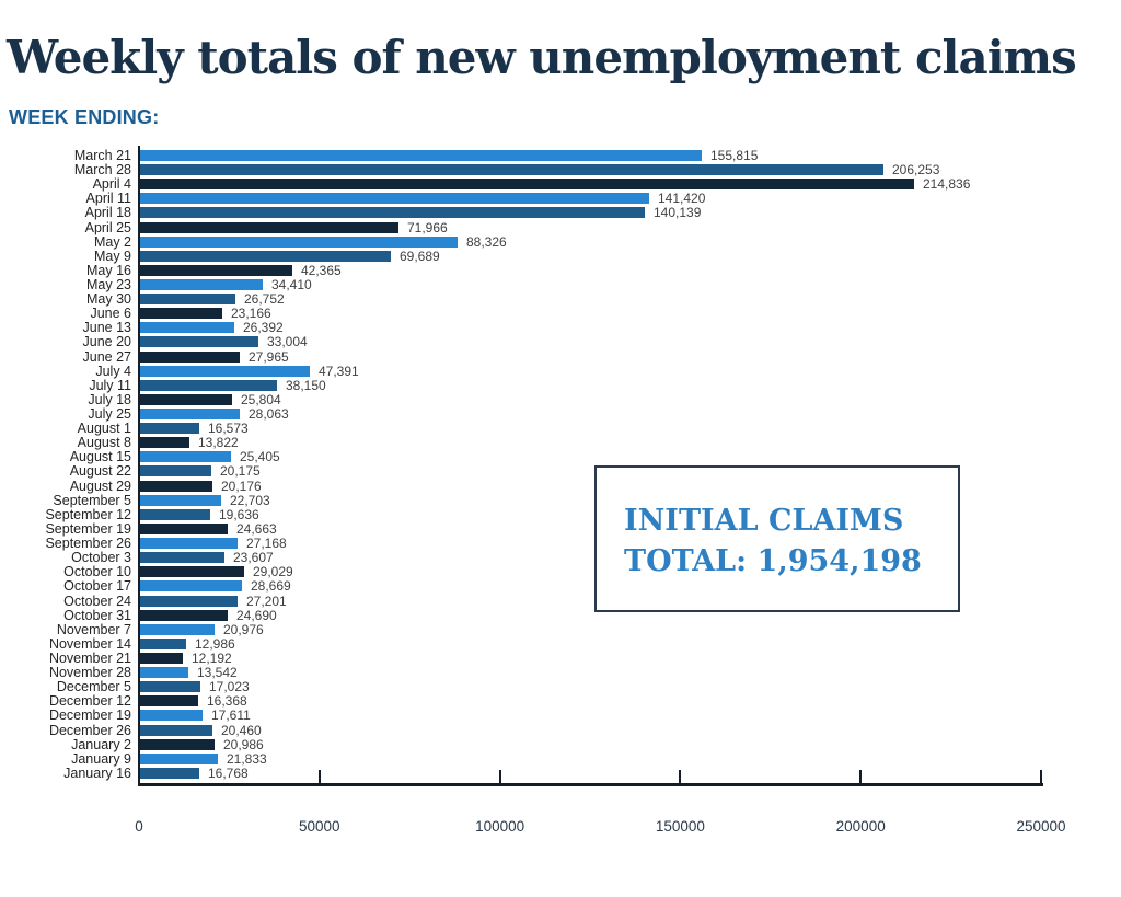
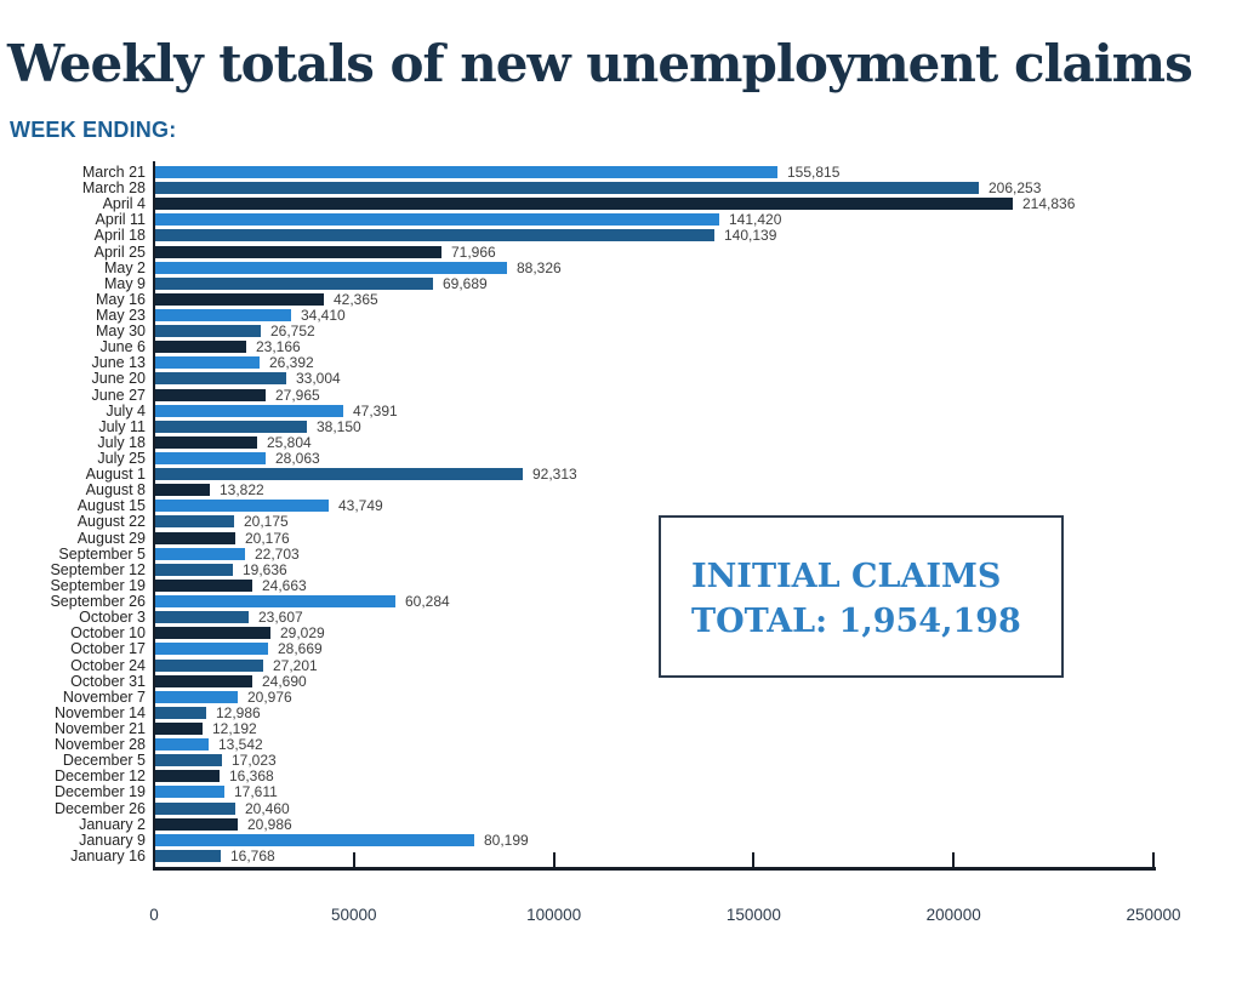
August 1: 16,573 -> 92,313
August 15: 25,405 -> 43,749
September 26: 27,168 -> 60,284
January 9: 21,833 -> 80,199
